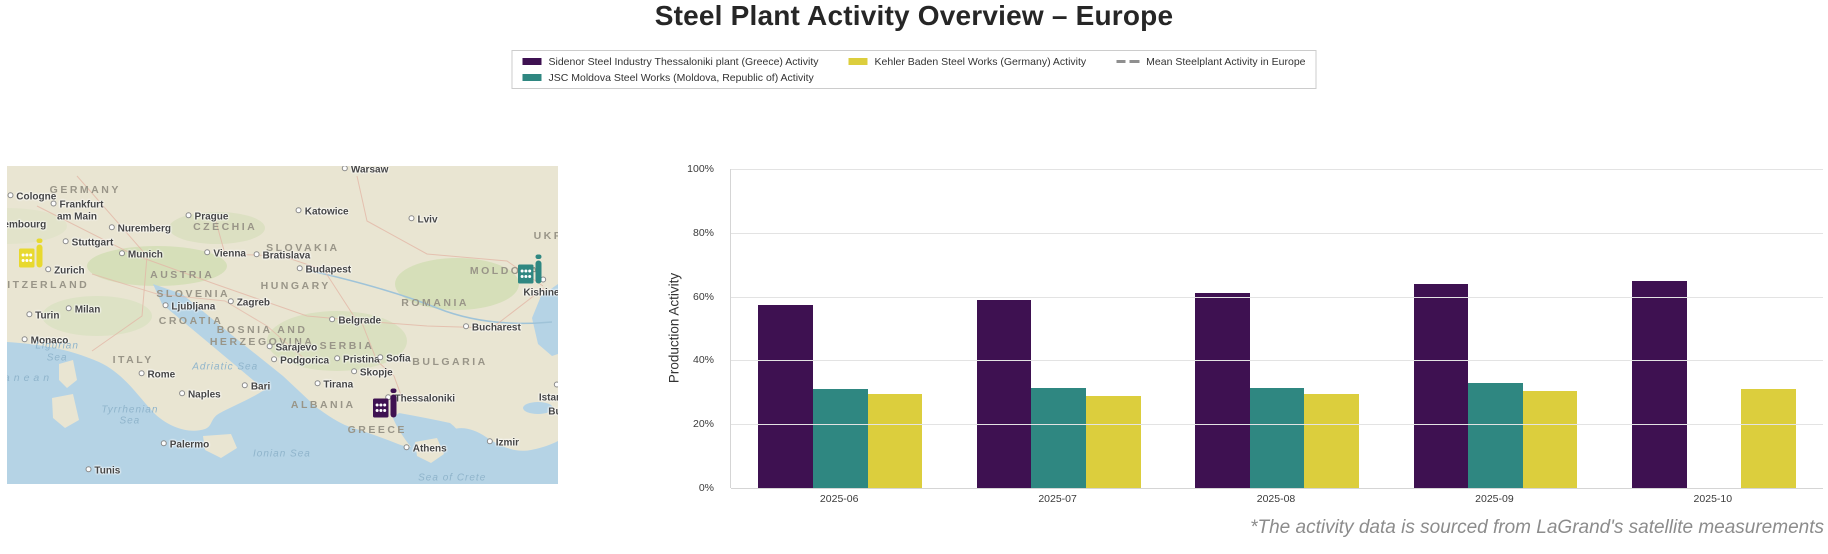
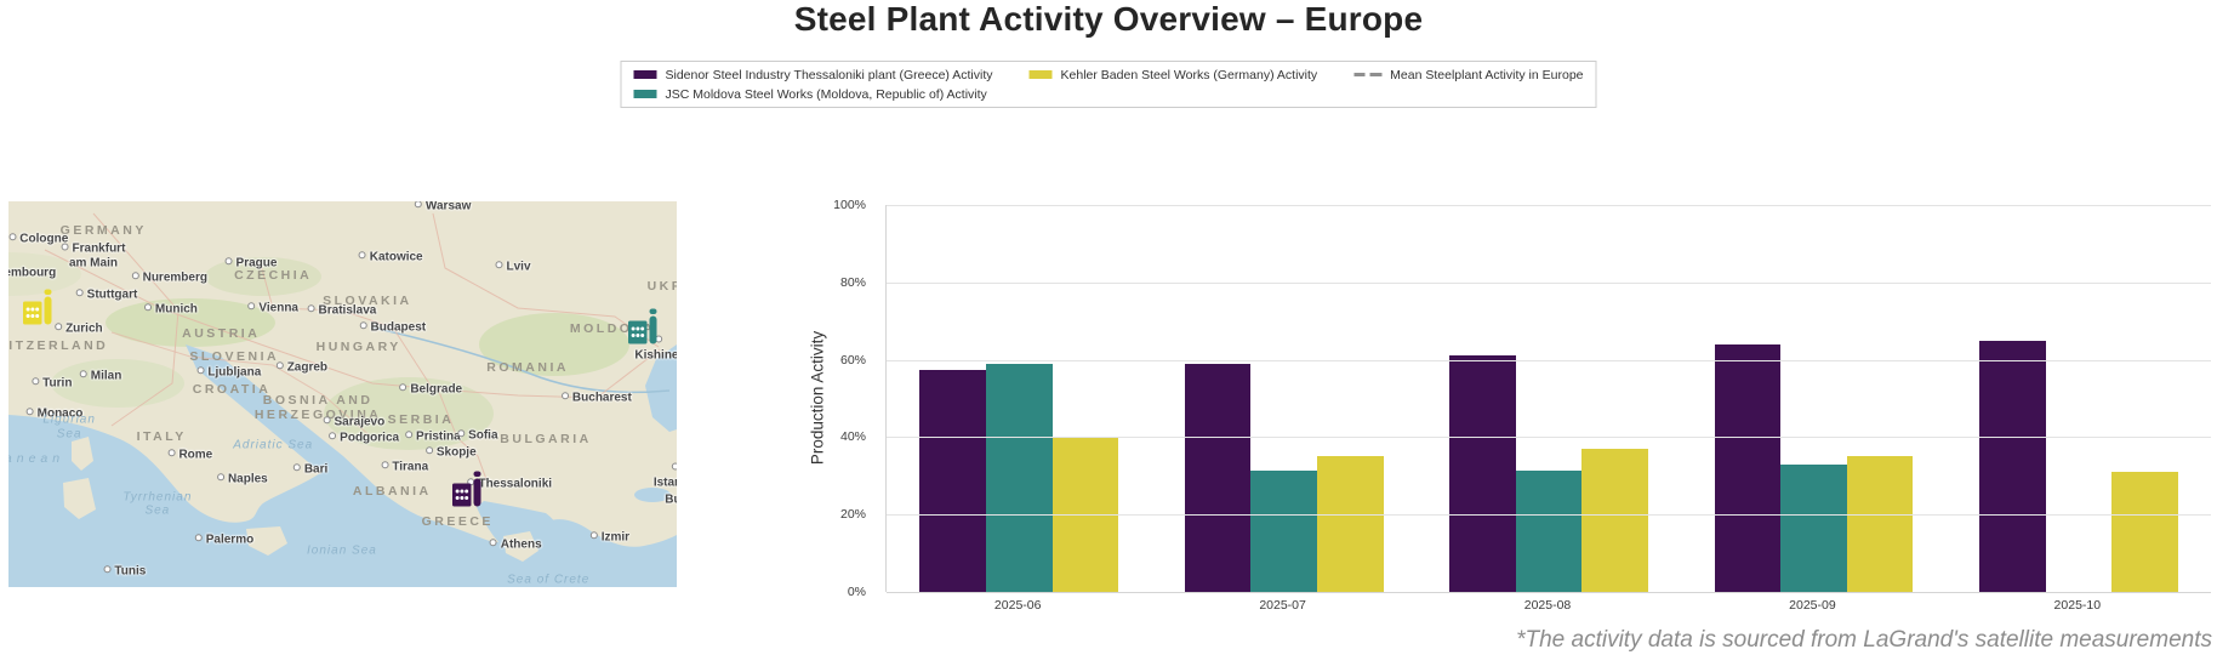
JSC Moldova Steel Works (Moldova, Republic of) Activity/2025-06: 31% -> 59%
Kehler Baden Steel Works (Germany) Activity/2025-06: 30% -> 40%
Kehler Baden Steel Works (Germany) Activity/2025-07: 29% -> 35%
Kehler Baden Steel Works (Germany) Activity/2025-08: 30% -> 37%
Kehler Baden Steel Works (Germany) Activity/2025-09: 30% -> 35%
